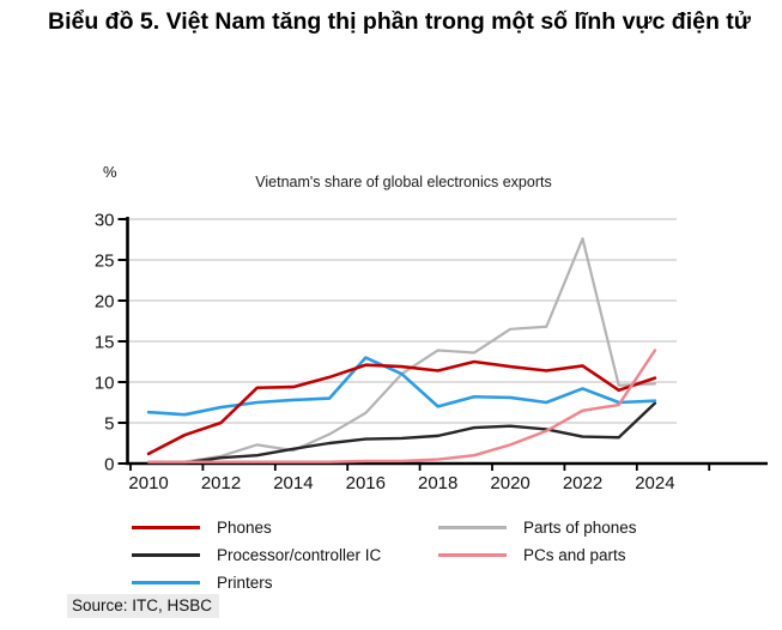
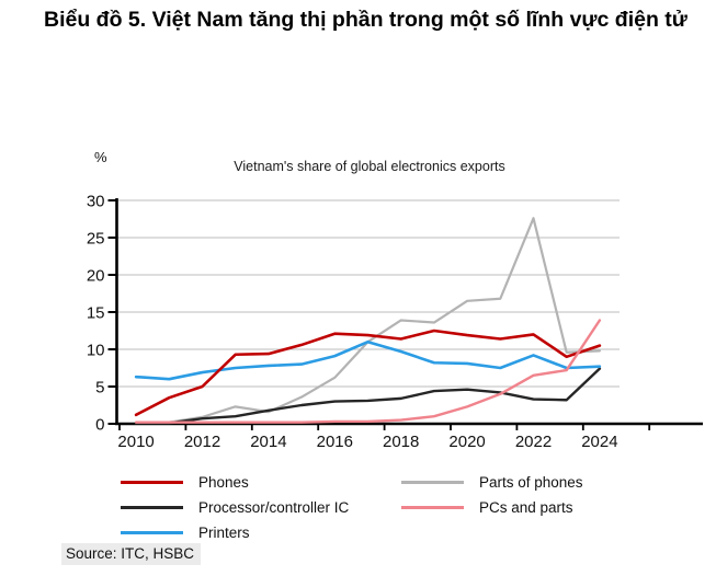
Printers/2016: 13 -> 9
Printers/2018: 7 -> 10
